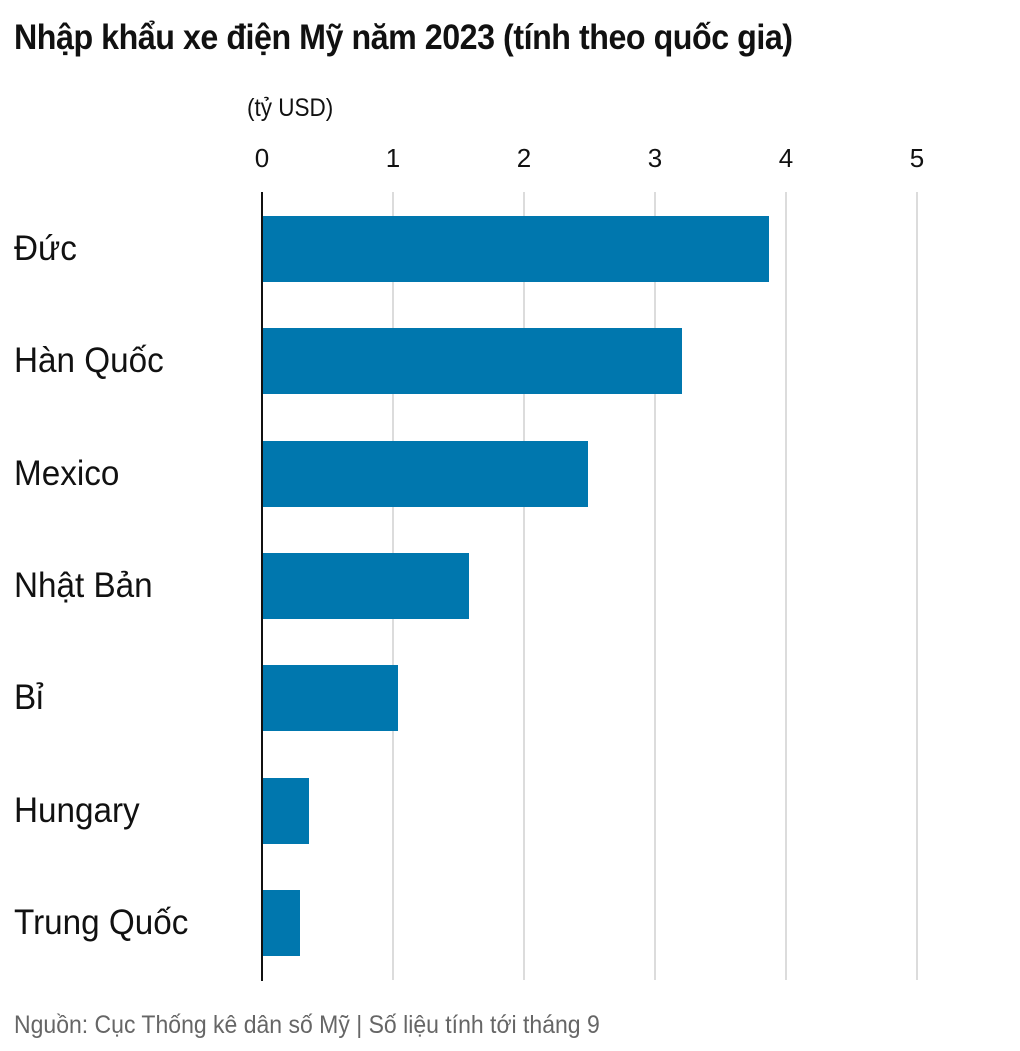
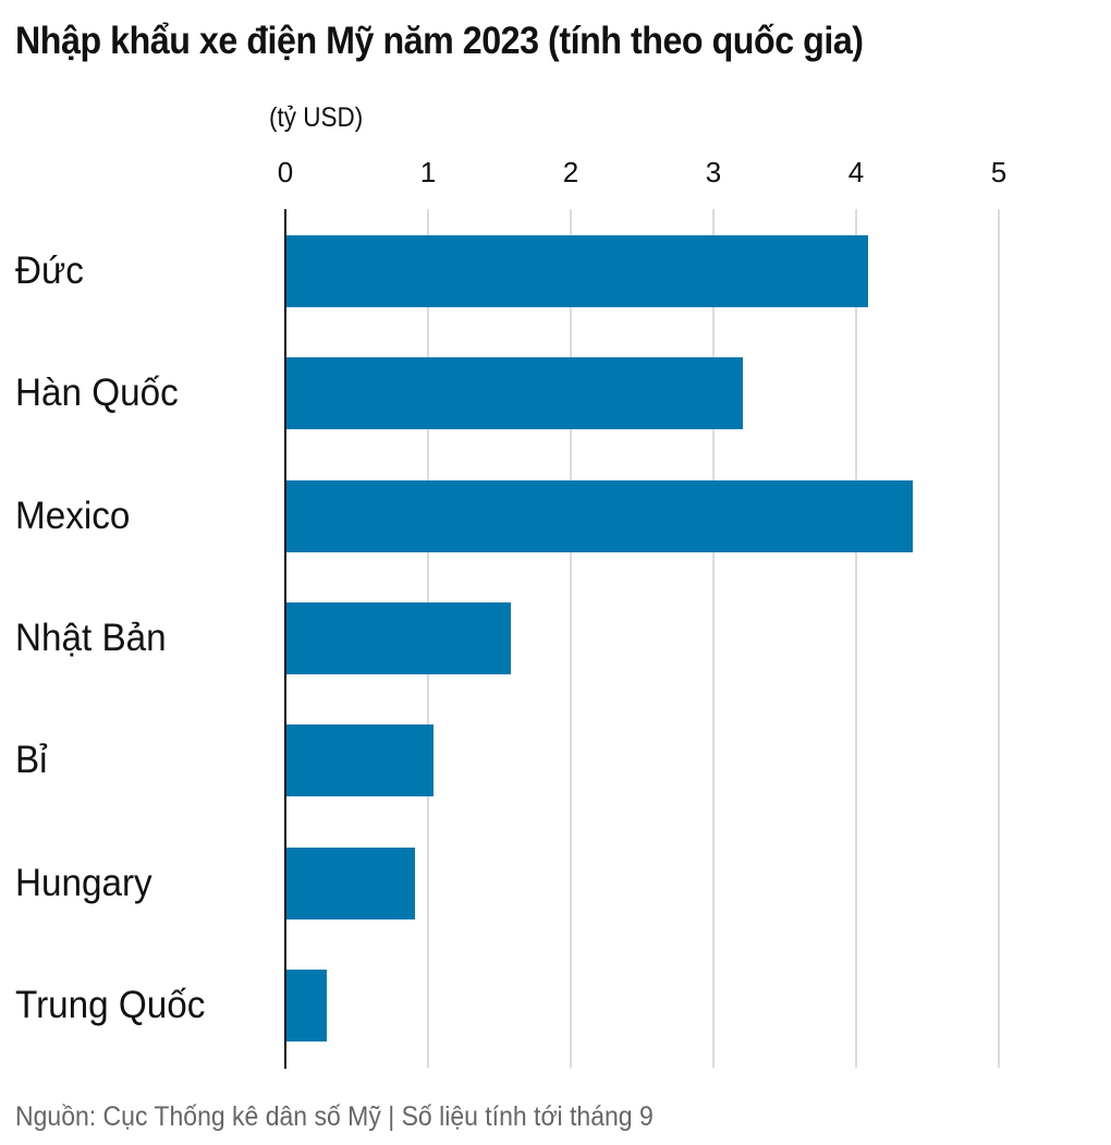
Đức: 3.86 -> 4.08
Mexico: 2.48 -> 4.39
Hungary: 0.35 -> 0.90
